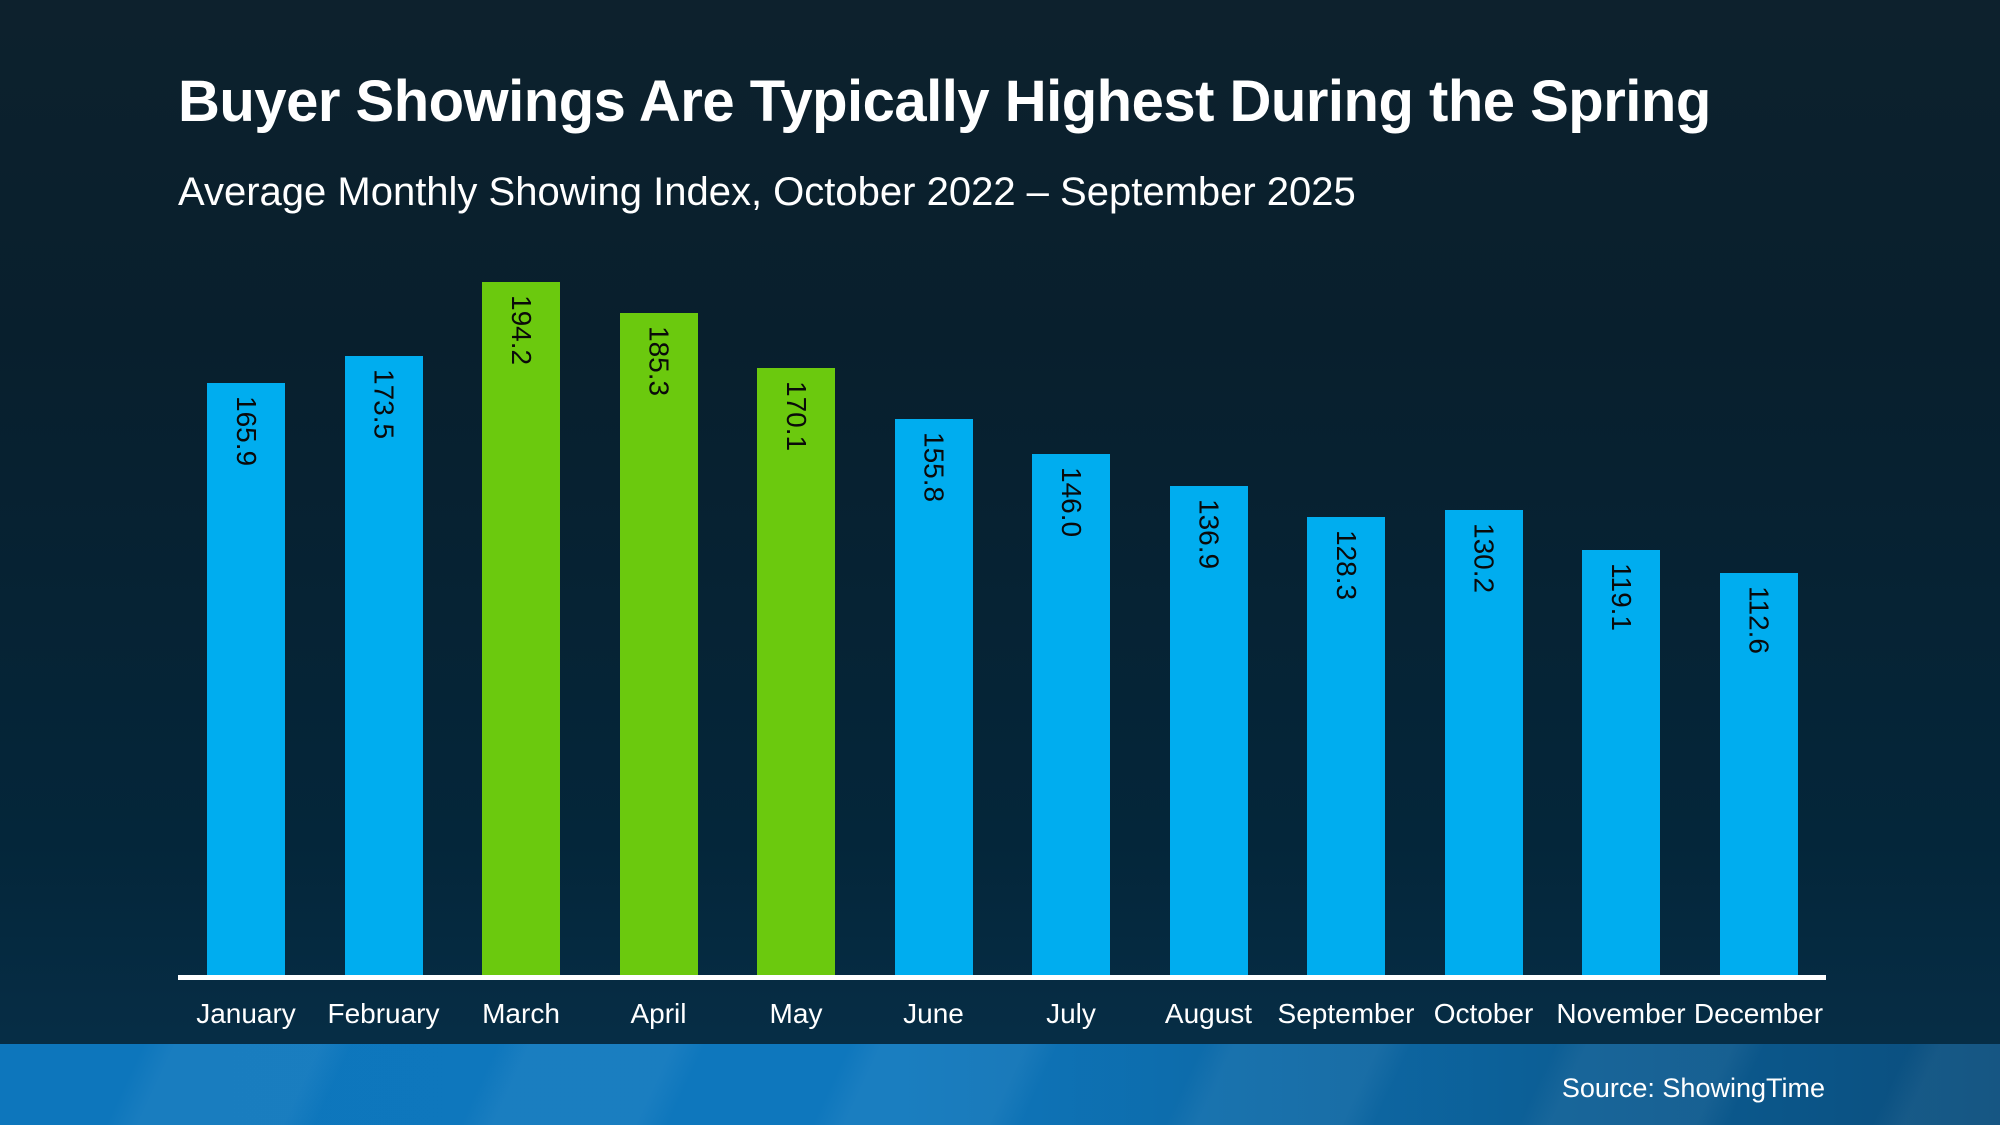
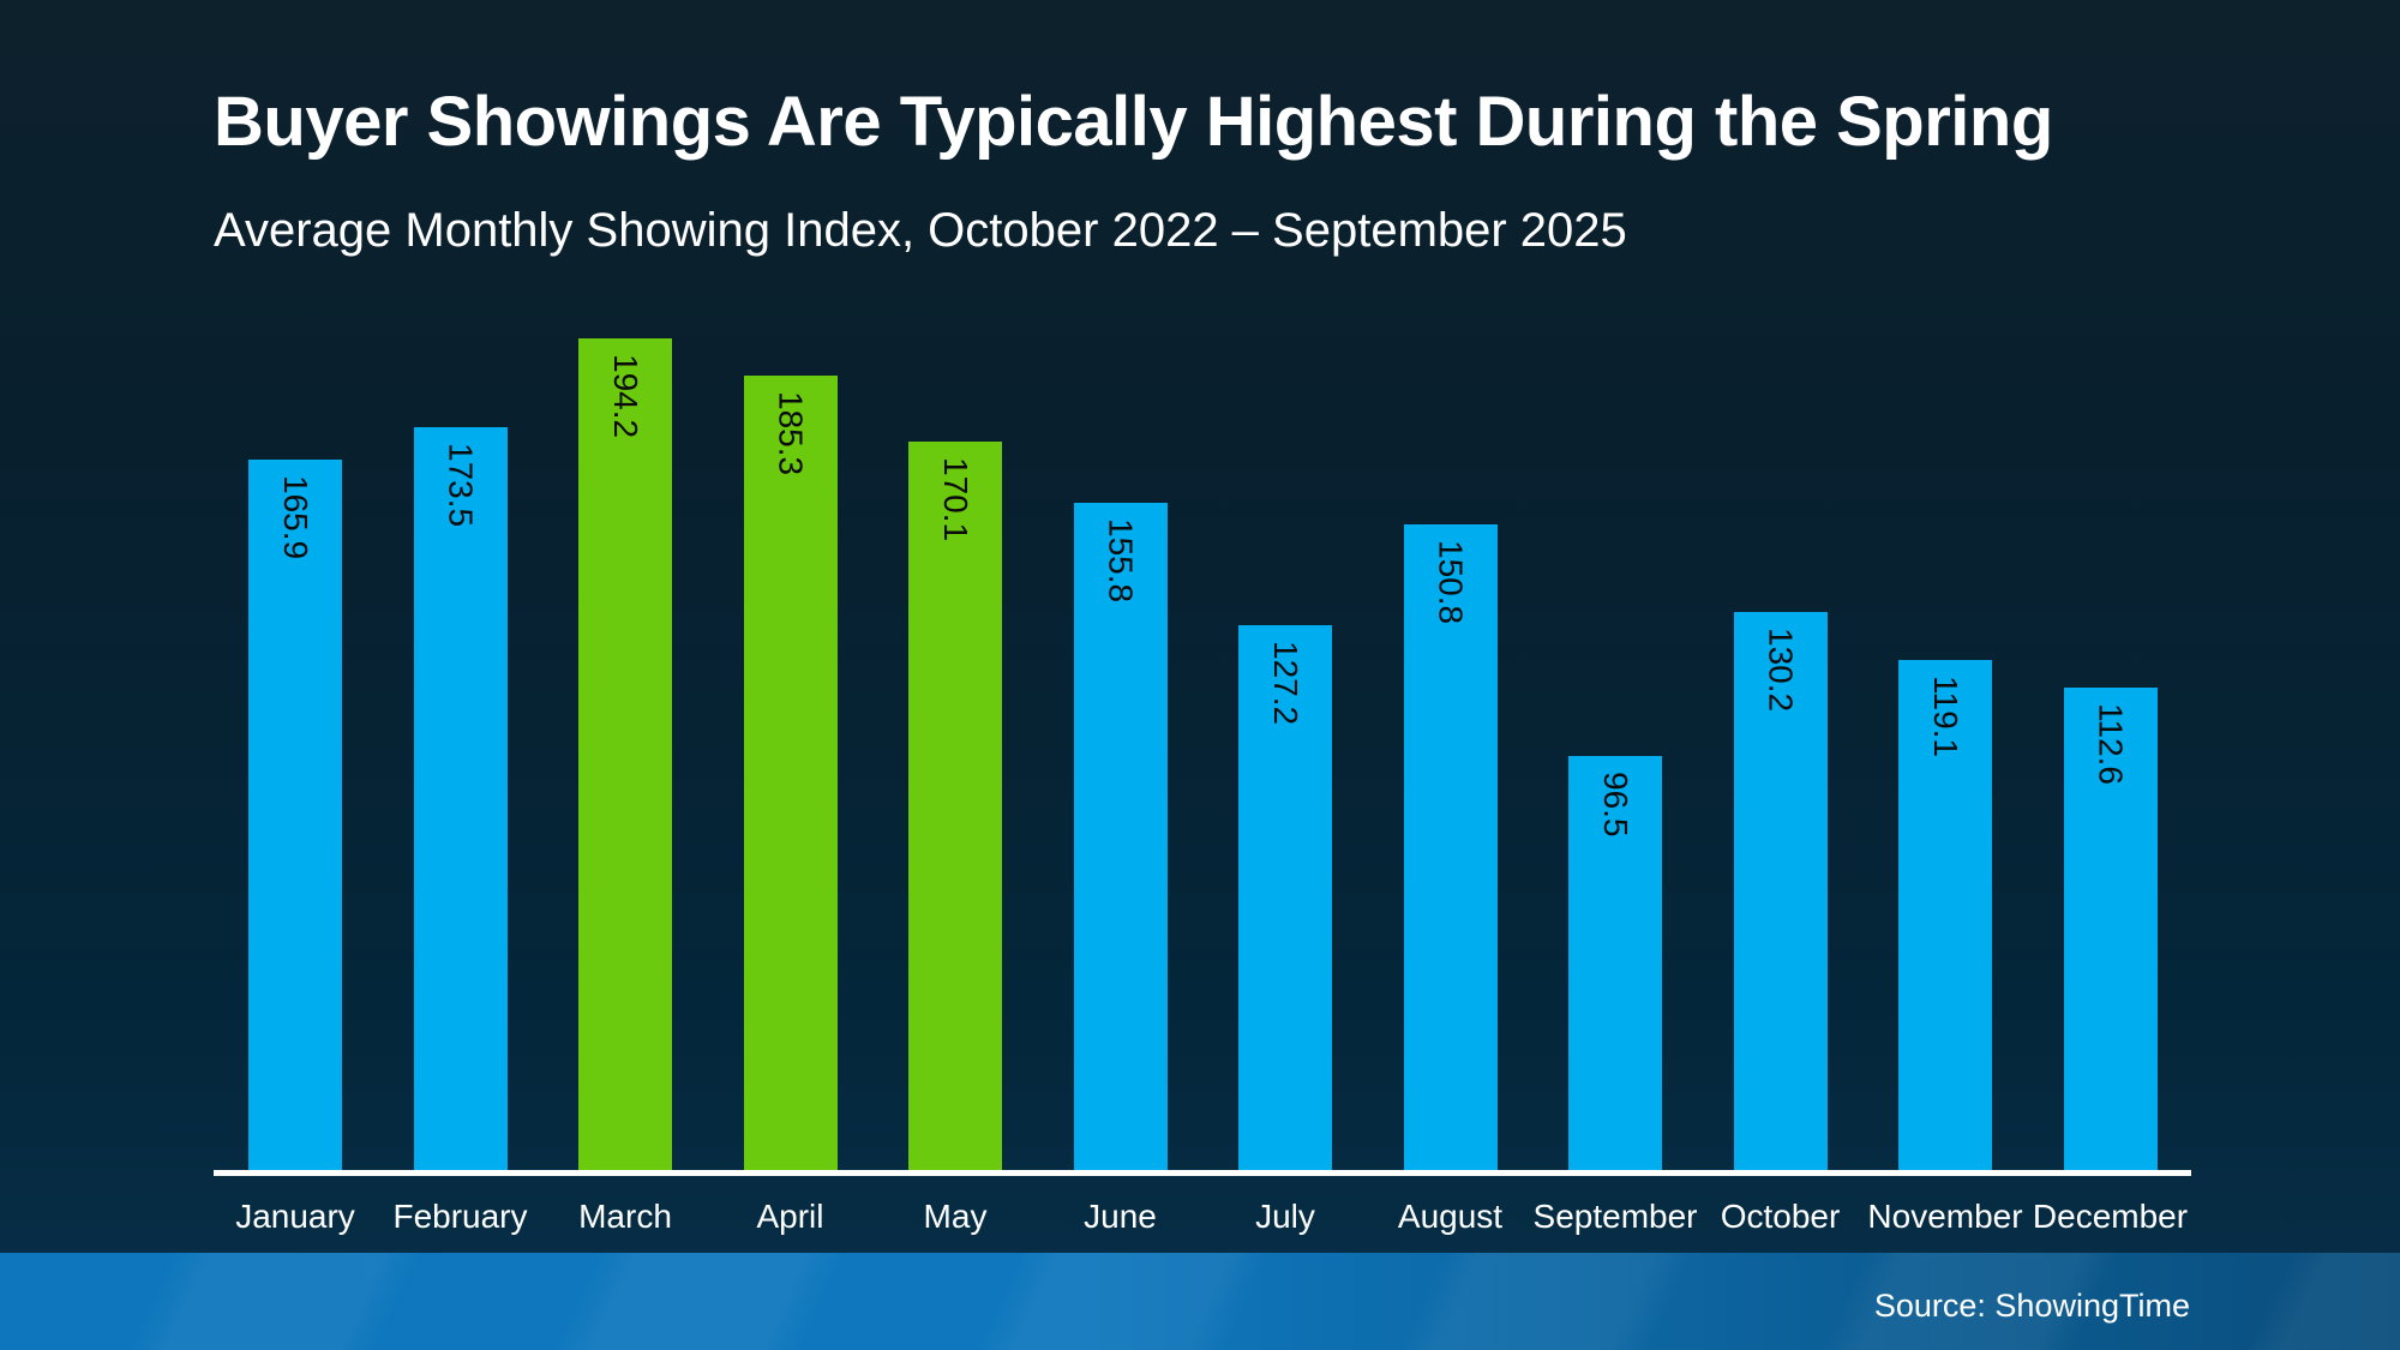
July: 146.0 -> 127.2
August: 136.9 -> 150.8
September: 128.3 -> 96.5
